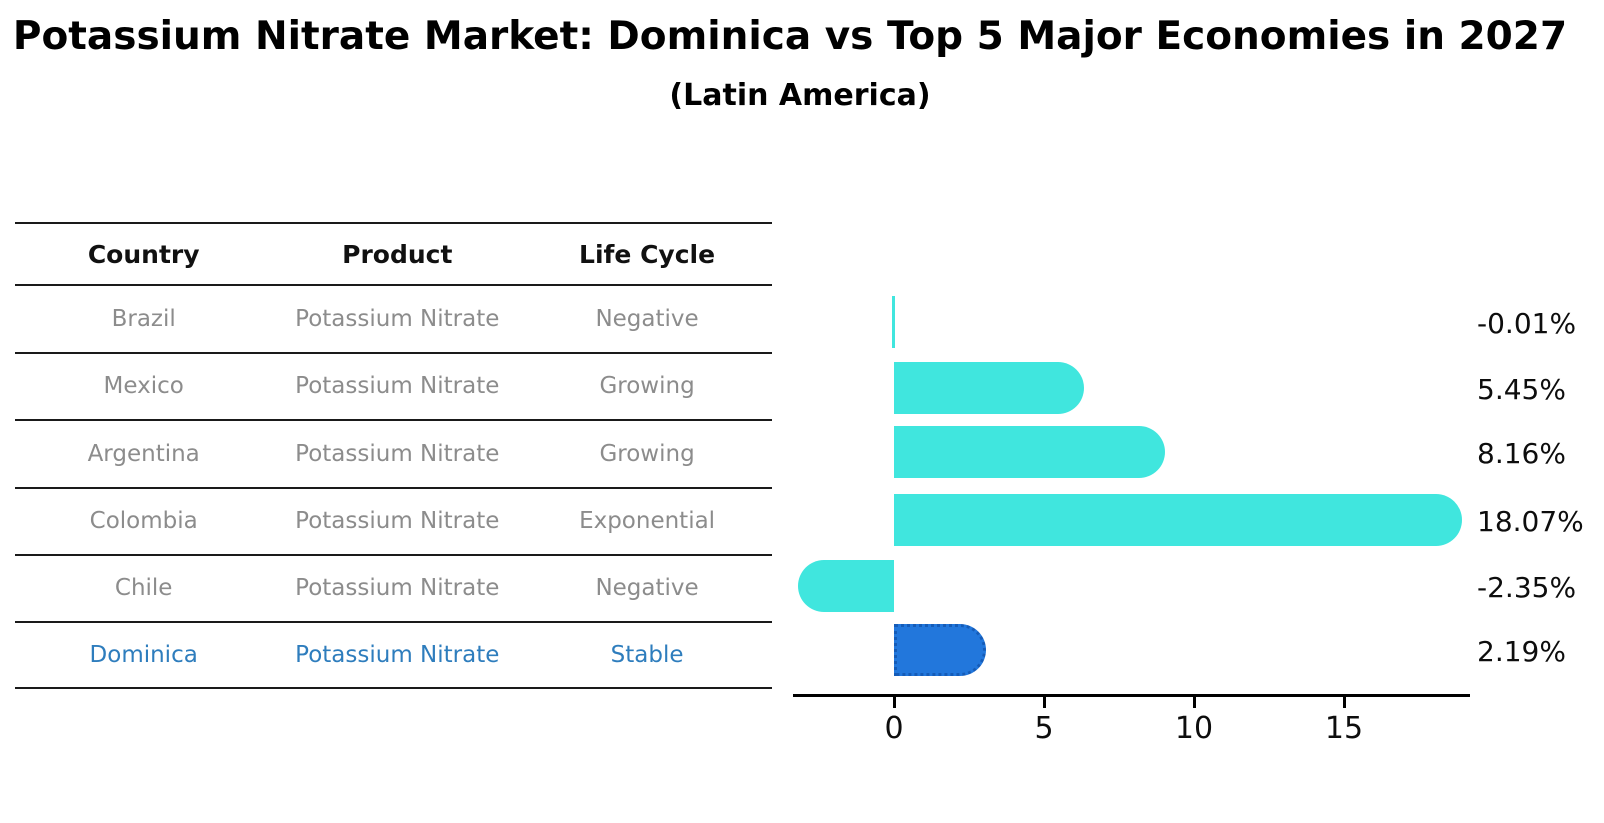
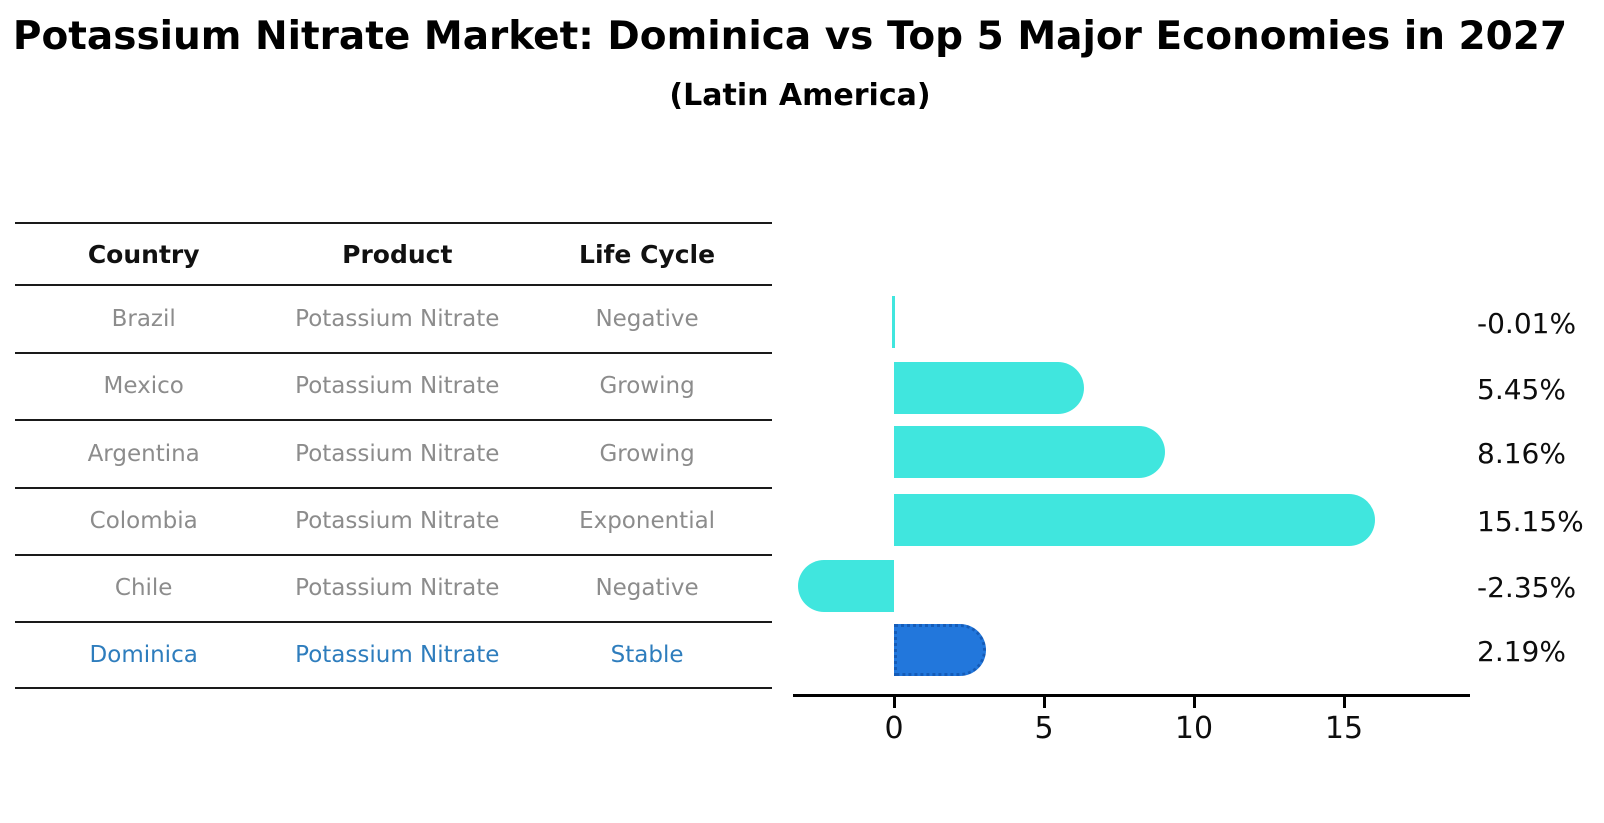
Colombia: 18.07% -> 15.15%
